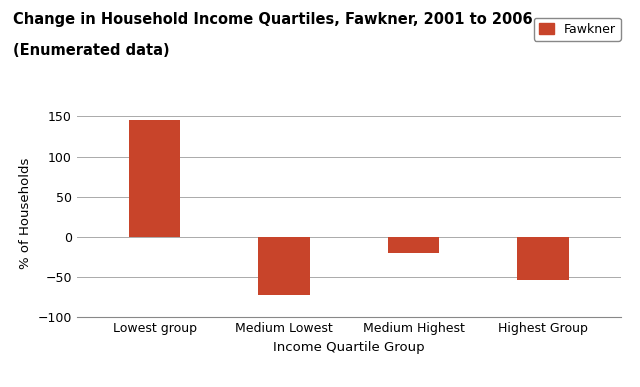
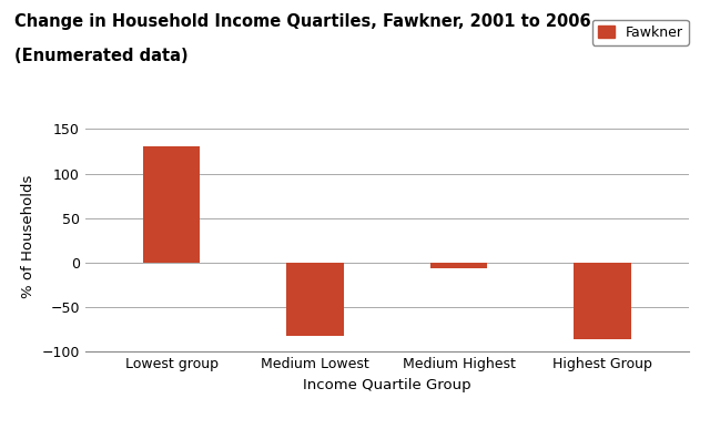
Lowest group: 145 -> 130
Medium Lowest: -72 -> -82
Medium Highest: -20 -> -6
Highest Group: -53 -> -86
